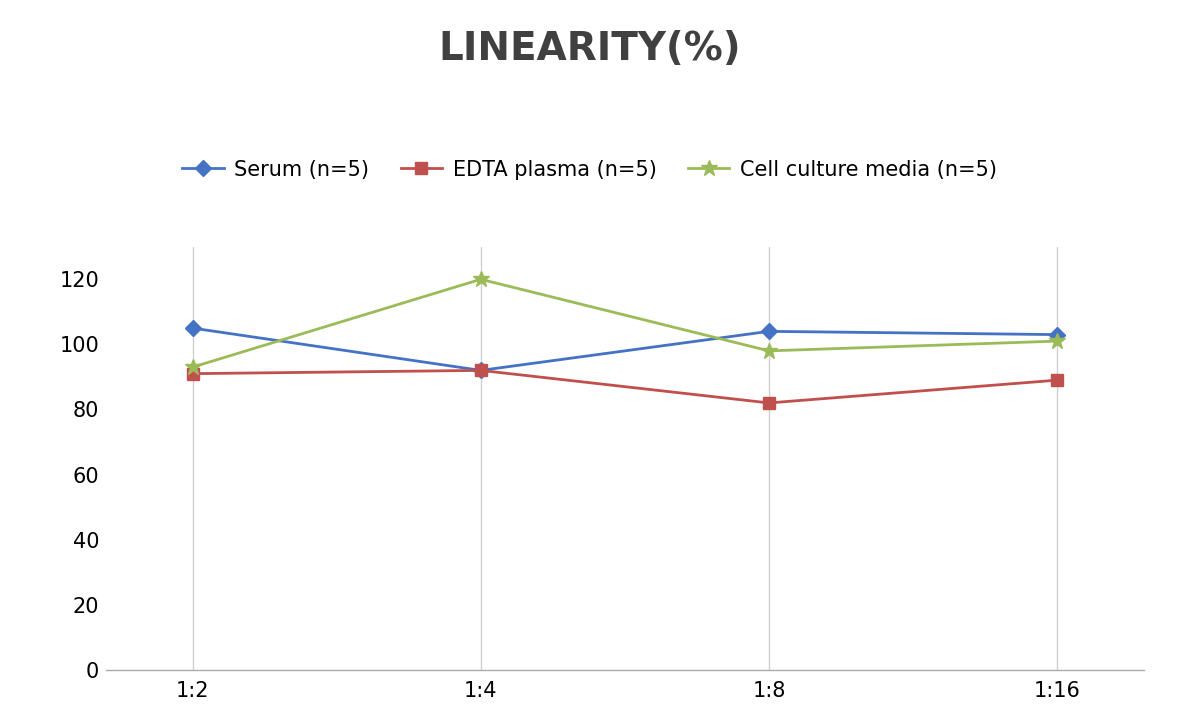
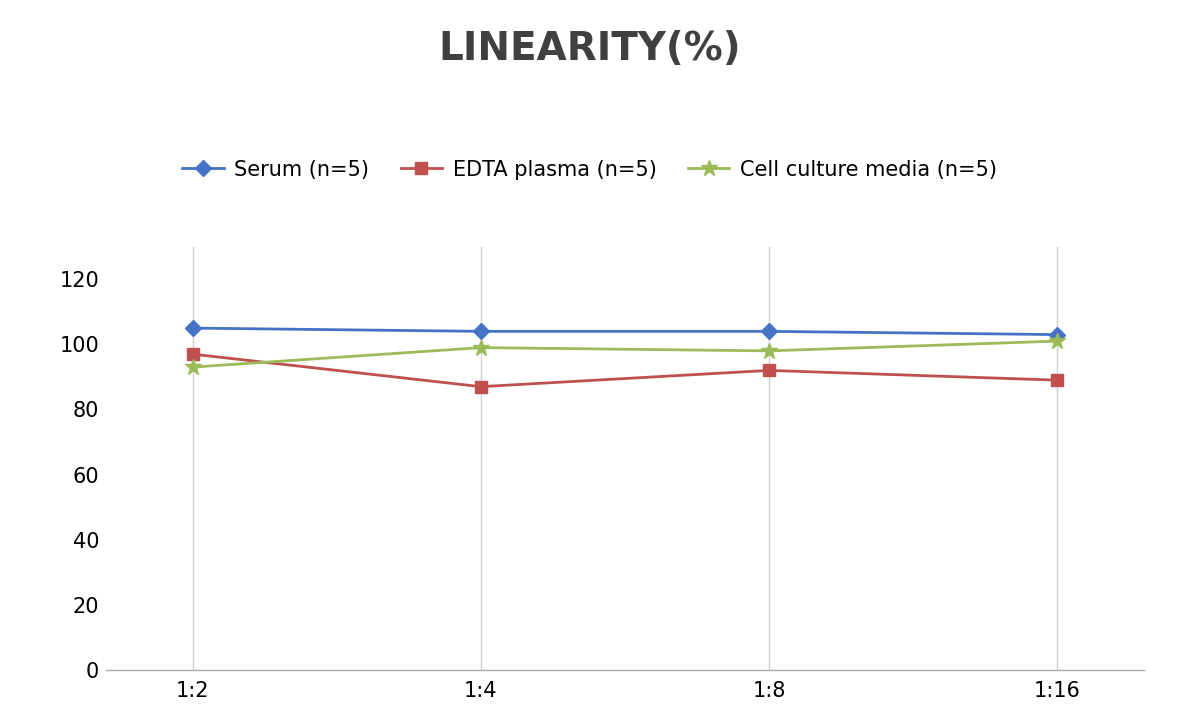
EDTA plasma (n=5)/1:2: 91 -> 97
Serum (n=5)/1:4: 92 -> 104
EDTA plasma (n=5)/1:4: 92 -> 87
Cell culture media (n=5)/1:4: 120 -> 99
EDTA plasma (n=5)/1:8: 82 -> 92
